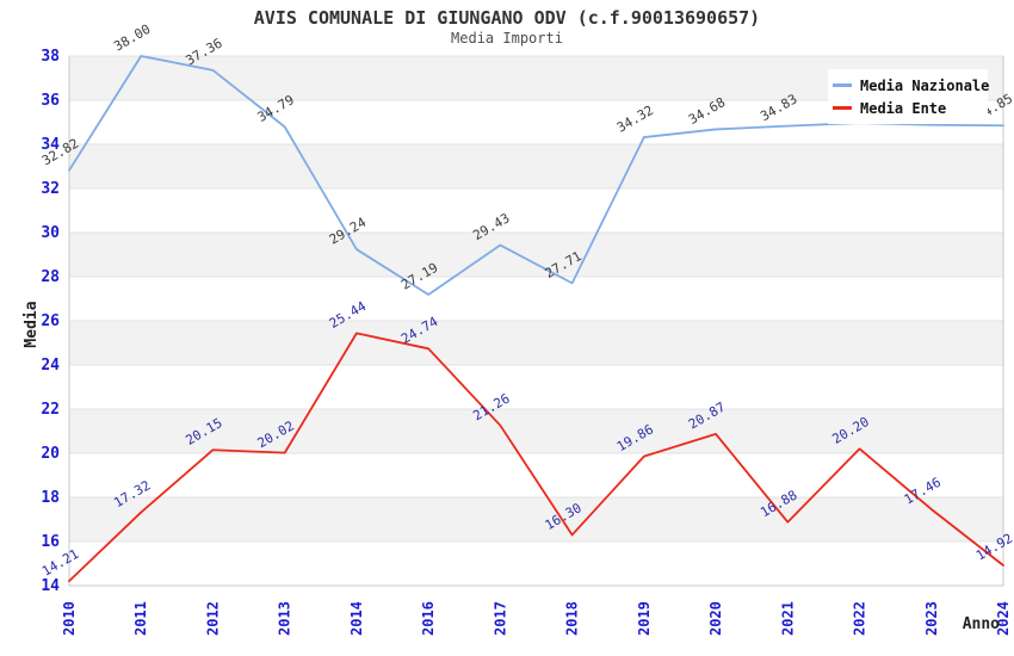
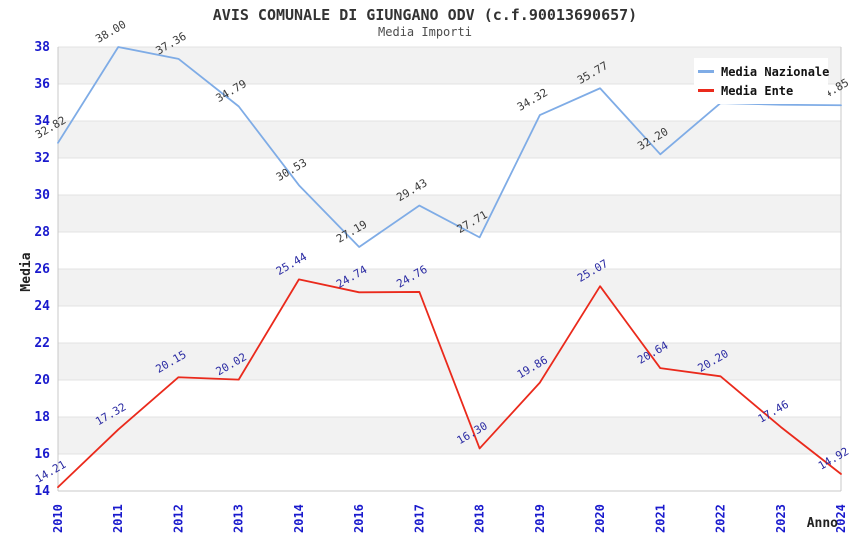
Media Nazionale/2014: 29.24 -> 30.53
Media Ente/2017: 21.26 -> 24.76
Media Nazionale/2020: 34.68 -> 35.77
Media Ente/2020: 20.87 -> 25.07
Media Nazionale/2021: 34.83 -> 32.20
Media Ente/2021: 16.88 -> 20.64
